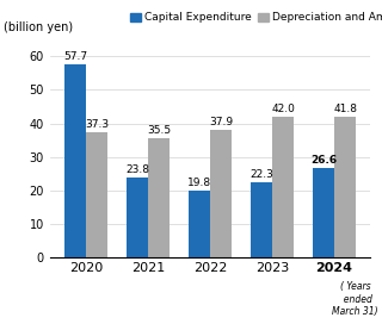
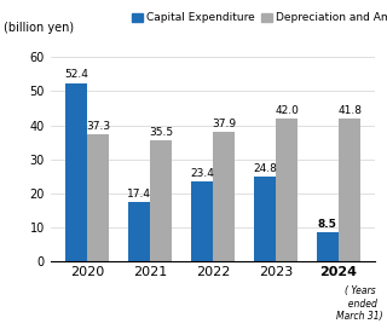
Capital Expenditure/2020: 57.7 -> 52.4
Capital Expenditure/2021: 23.8 -> 17.4
Capital Expenditure/2022: 19.8 -> 23.4
Capital Expenditure/2023: 22.3 -> 24.8
Capital Expenditure/2024: 26.6 -> 8.5
